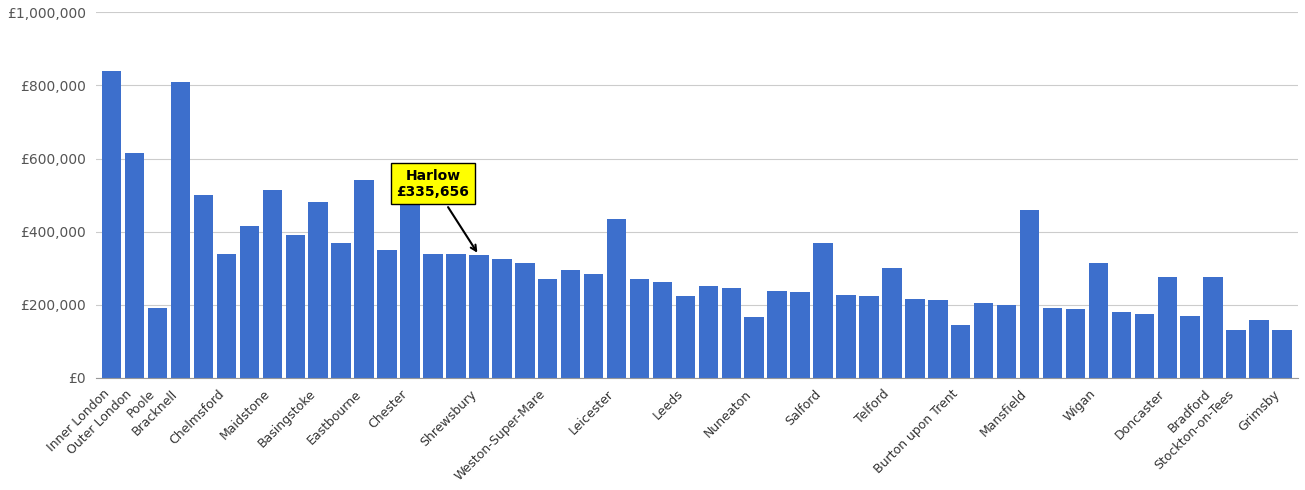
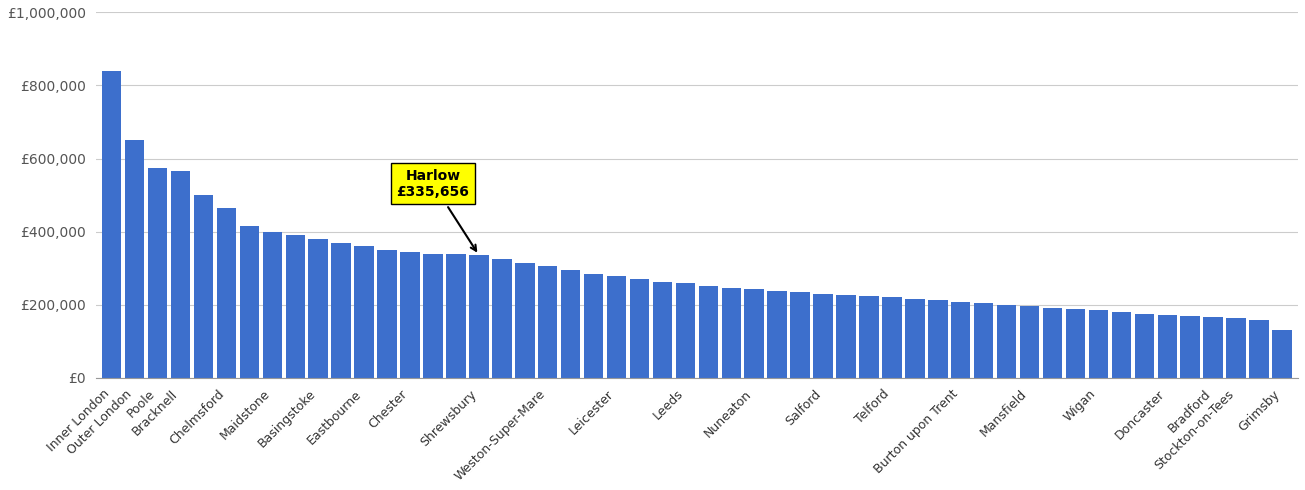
Outer London: £615,000 -> £650,000
Poole: £190,000 -> £575,000
Bracknell: £810,000 -> £565,000
Chelmsford: £340,000 -> £465,000
Maidstone: £515,000 -> £400,000
Basingstoke: £480,000 -> £380,000
Eastbourne: £540,000 -> £360,000
Chester: £475,000 -> £345,000
Weston-Super-Mare: £270,000 -> £305,000
Leicester: £435,000 -> £278,000
Leeds: £225,000 -> £258,000
Nuneaton: £165,000 -> £242,000
Salford: £370,000 -> £230,000
Telford: £300,000 -> £220,000
Burton upon Trent: £145,000 -> £208,000
Mansfield: £460,000 -> £196,000
Wigan: £315,000 -> £185,000
Doncaster: £275,000 -> £173,000
Bradford: £275,000 -> £167,000
Stockton-on-Tees: £130,000 -> £163,000
